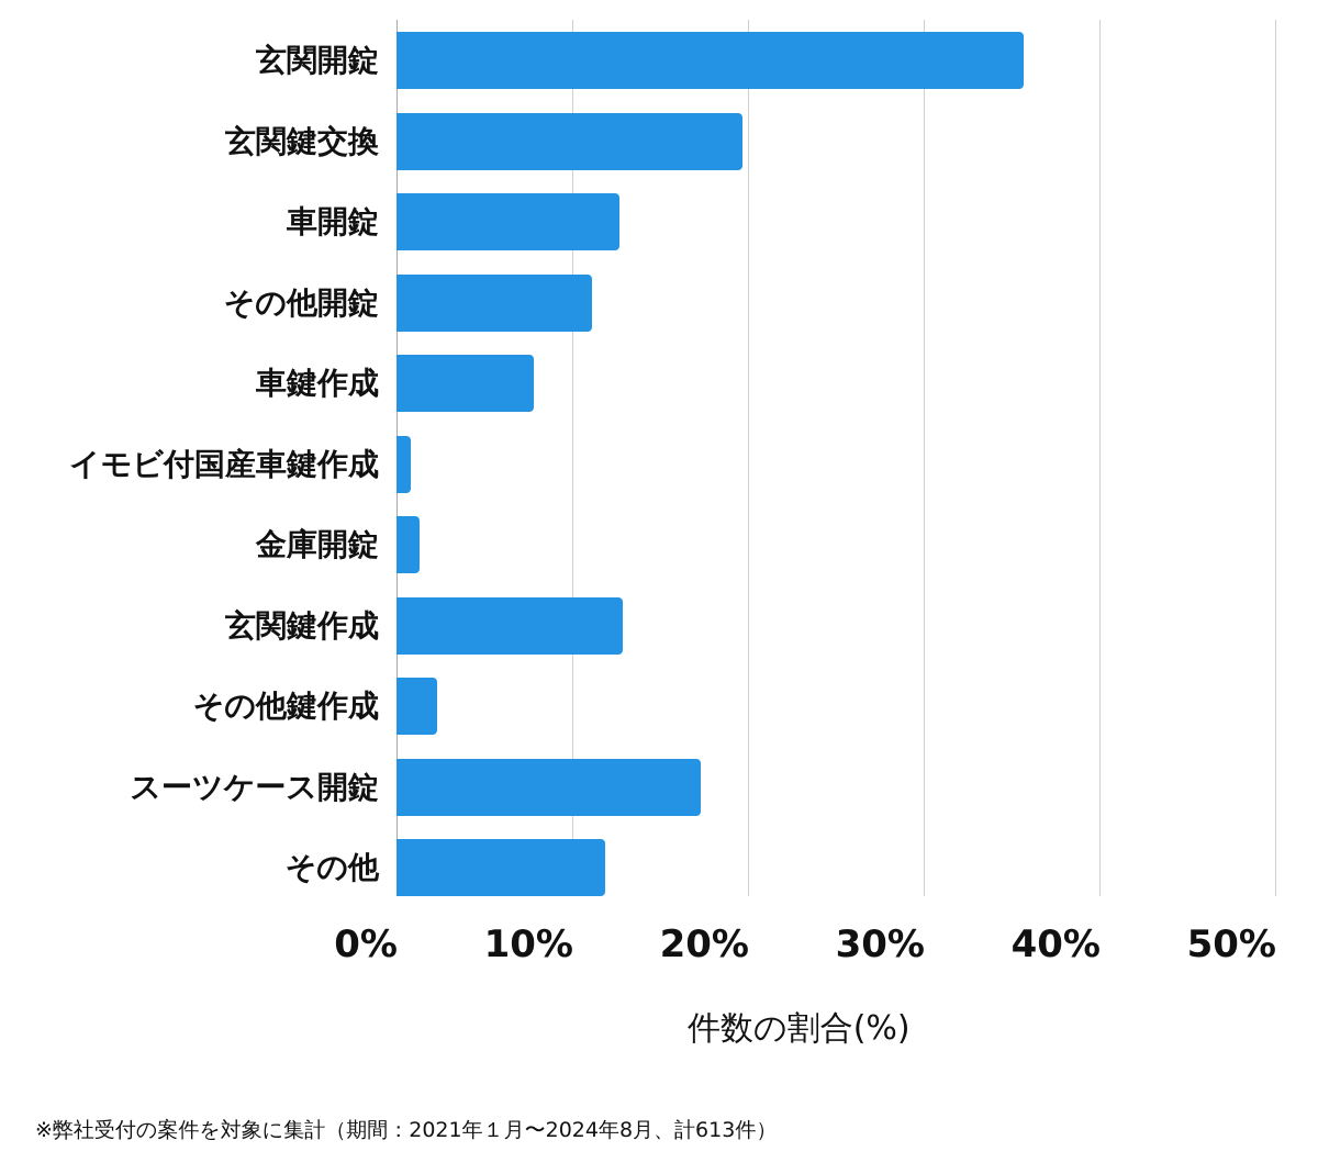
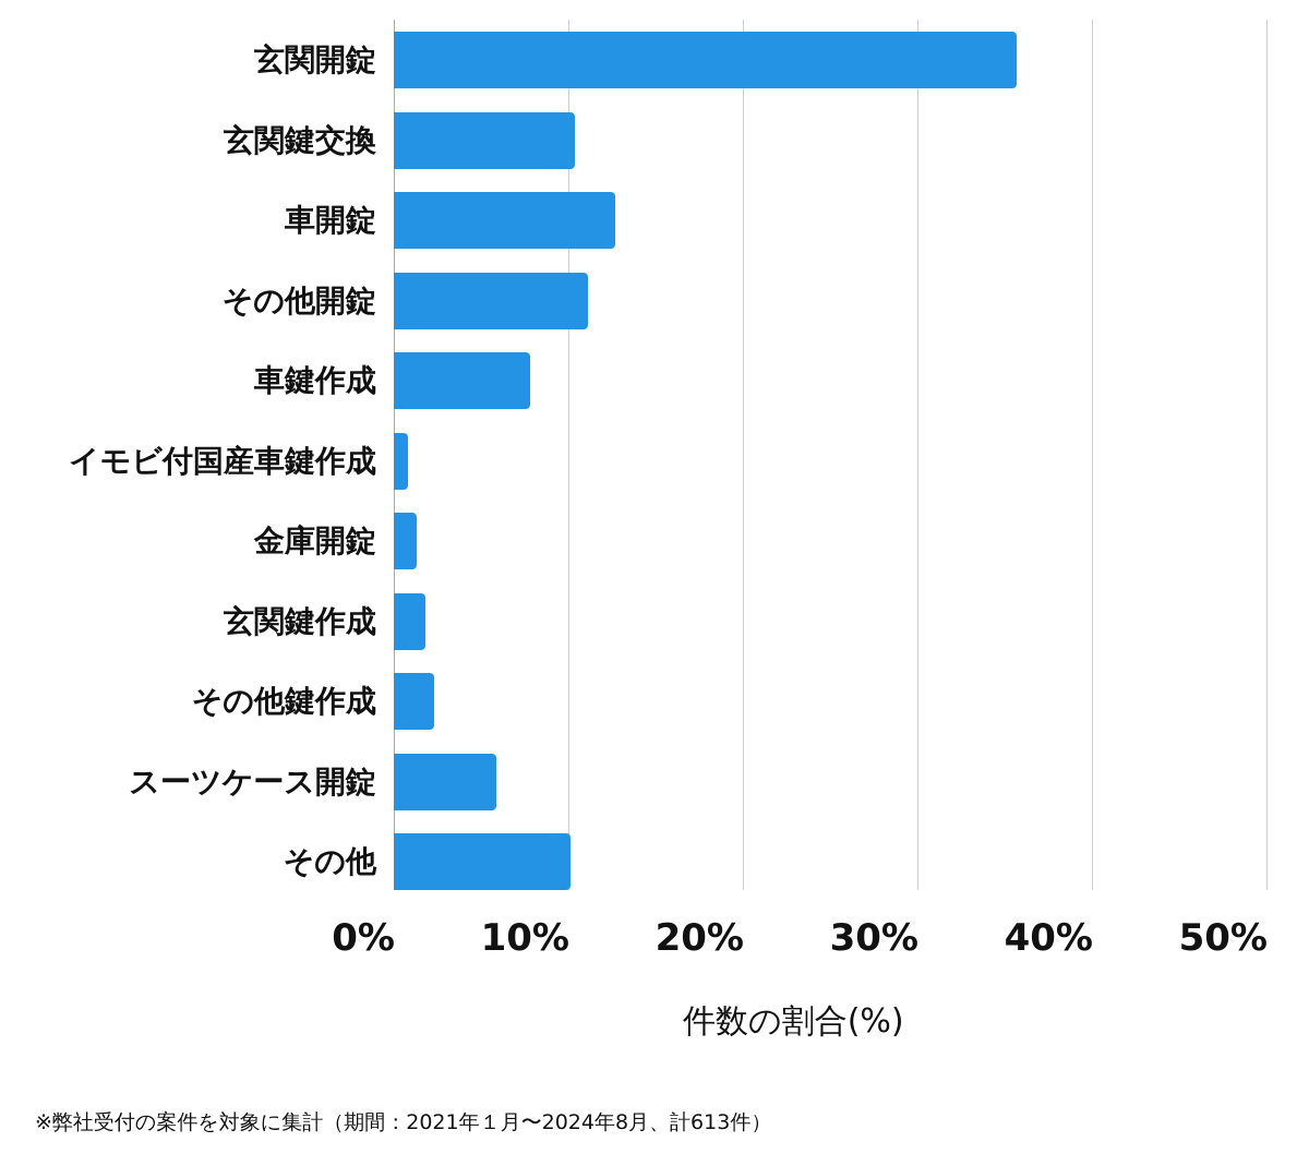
玄関鍵交換: 19.7% -> 10.4%
玄関鍵作成: 12.9% -> 1.8%
スーツケース開錠: 17.3% -> 5.9%
その他: 11.9% -> 10.1%
